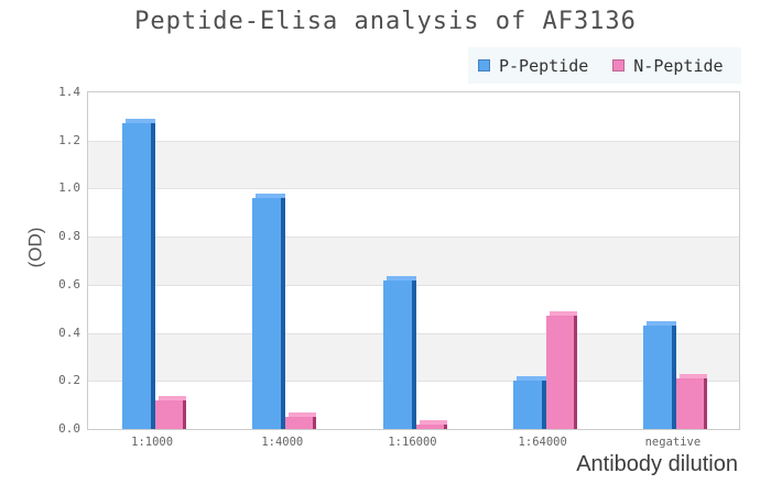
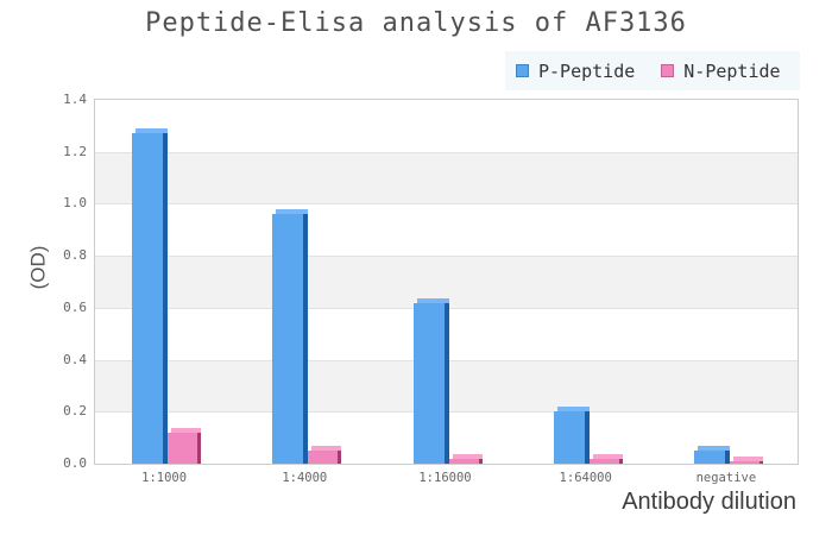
N-Peptide/1:64000: 0.47 -> 0.02
P-Peptide/negative: 0.43 -> 0.05
N-Peptide/negative: 0.21 -> 0.01
